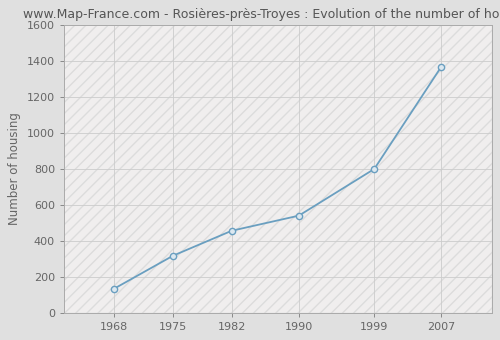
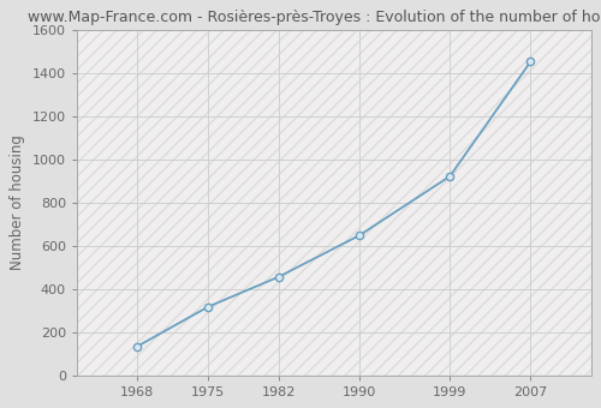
1990: 540 -> 650
1999: 800 -> 920
2007: 1370 -> 1450
